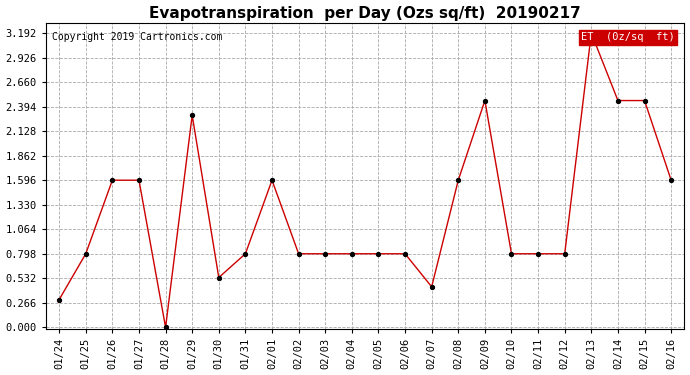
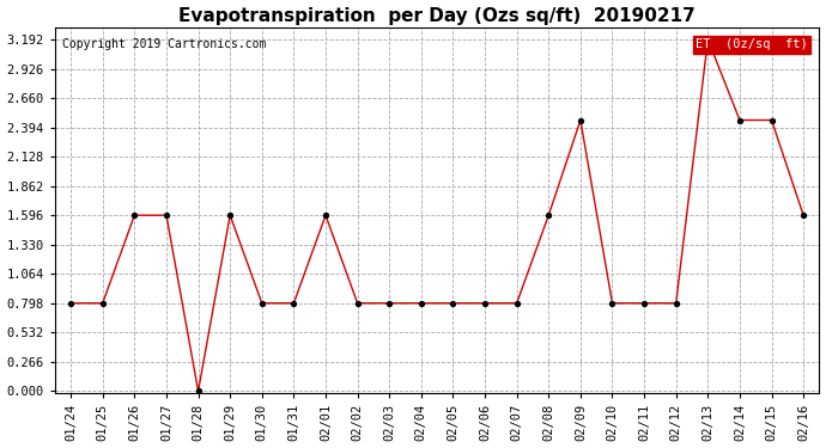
01/24: 0.30 -> 0.80
01/29: 2.30 -> 1.60
01/30: 0.54 -> 0.80
02/07: 0.44 -> 0.80
